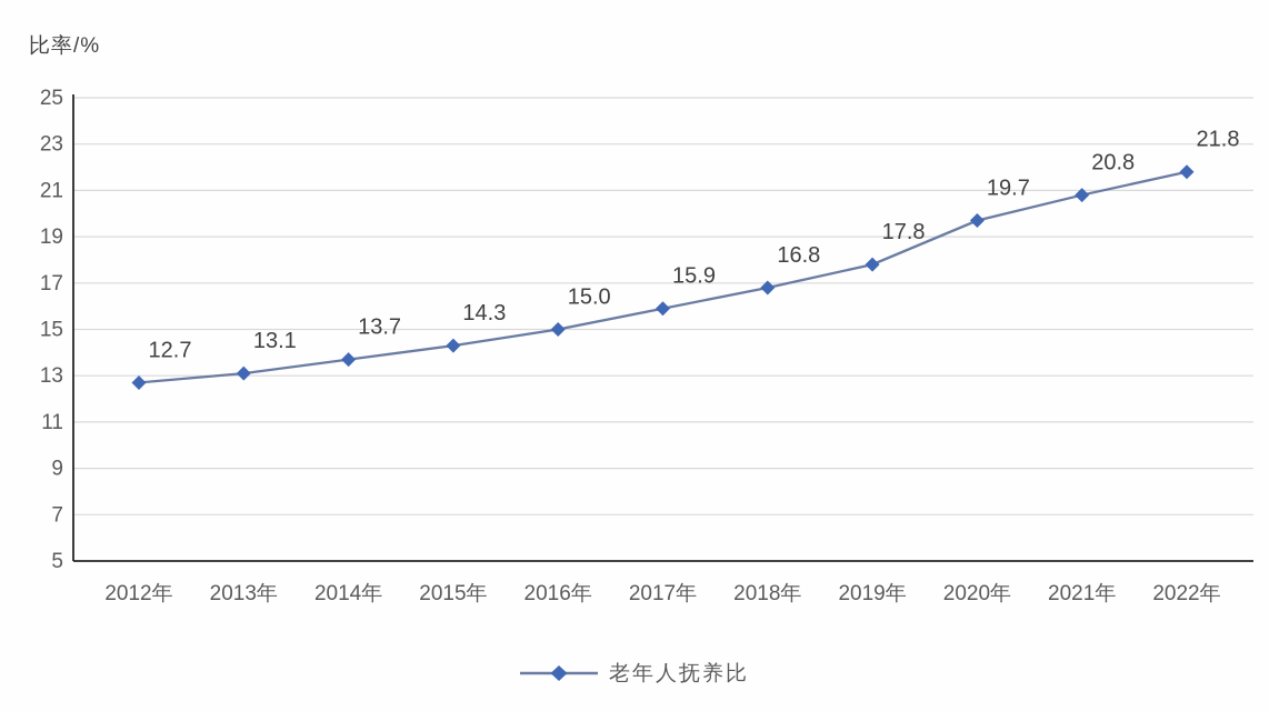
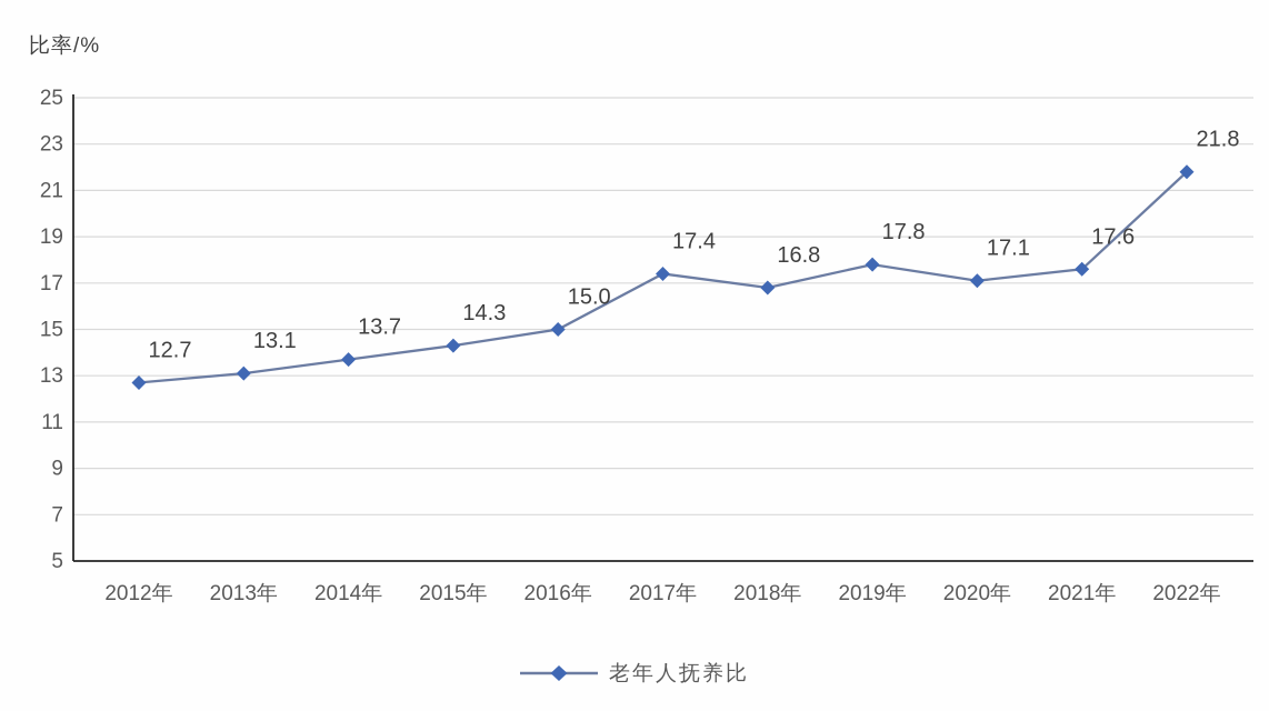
2017年: 15.9 -> 17.4
2020年: 19.7 -> 17.1
2021年: 20.8 -> 17.6
